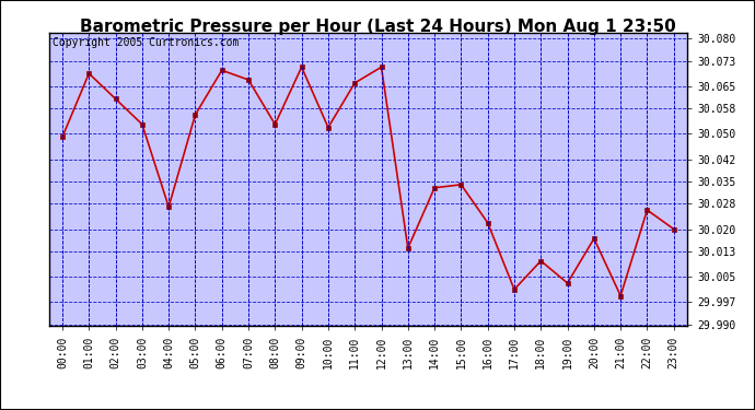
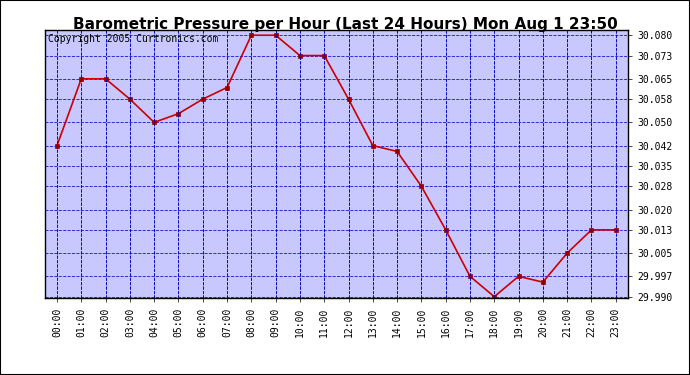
00:00: 30.049 -> 30.042
01:00: 30.069 -> 30.065
02:00: 30.061 -> 30.065
03:00: 30.053 -> 30.058
04:00: 30.027 -> 30.050
05:00: 30.056 -> 30.053
06:00: 30.070 -> 30.058
07:00: 30.067 -> 30.062
08:00: 30.053 -> 30.080
09:00: 30.071 -> 30.080
10:00: 30.052 -> 30.073
11:00: 30.066 -> 30.073
12:00: 30.071 -> 30.058
13:00: 30.014 -> 30.042
14:00: 30.033 -> 30.040
15:00: 30.034 -> 30.028
16:00: 30.022 -> 30.013
17:00: 30.001 -> 29.997
18:00: 30.010 -> 29.990
19:00: 30.003 -> 29.997
20:00: 30.017 -> 29.995
21:00: 29.999 -> 30.005
22:00: 30.026 -> 30.013
23:00: 30.020 -> 30.013
